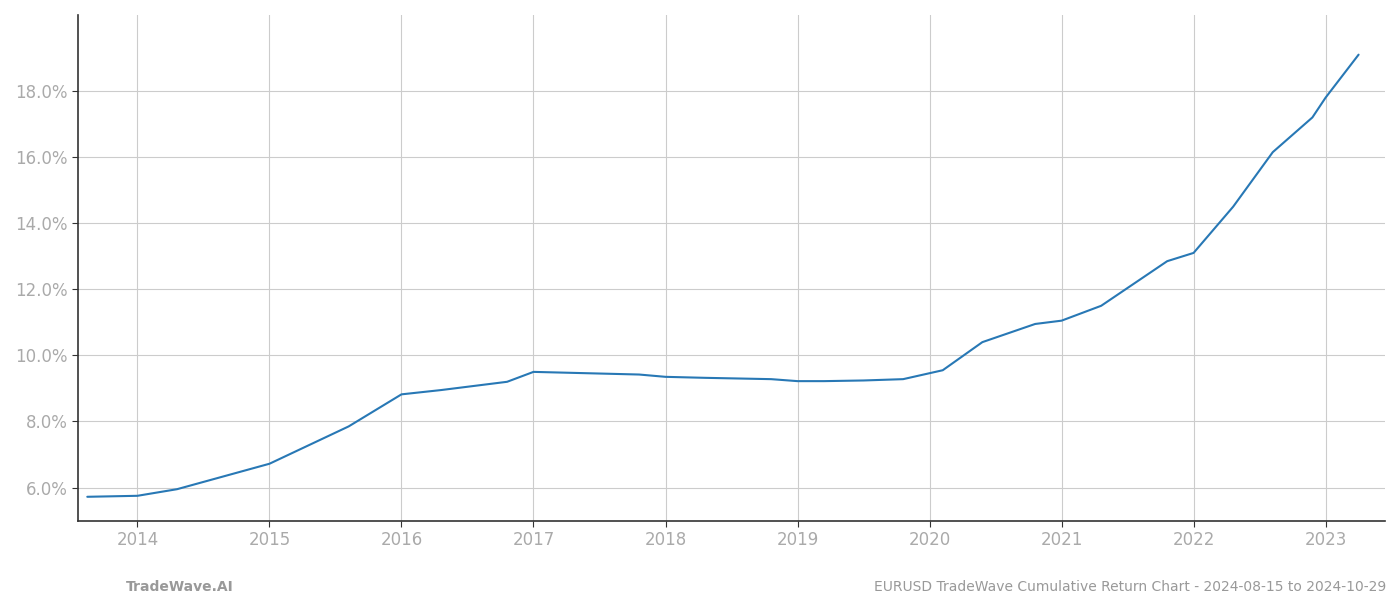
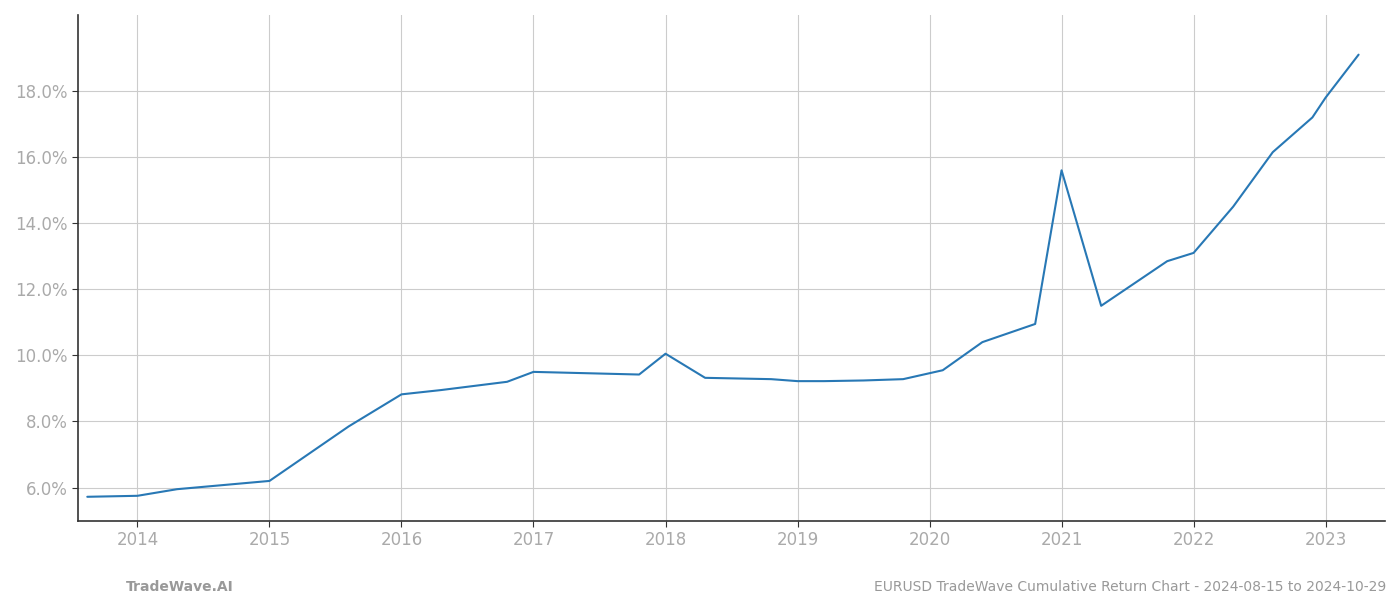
2015: 6.72% -> 6.20%
2018: 9.35% -> 10.05%
2021: 11.05% -> 15.60%
